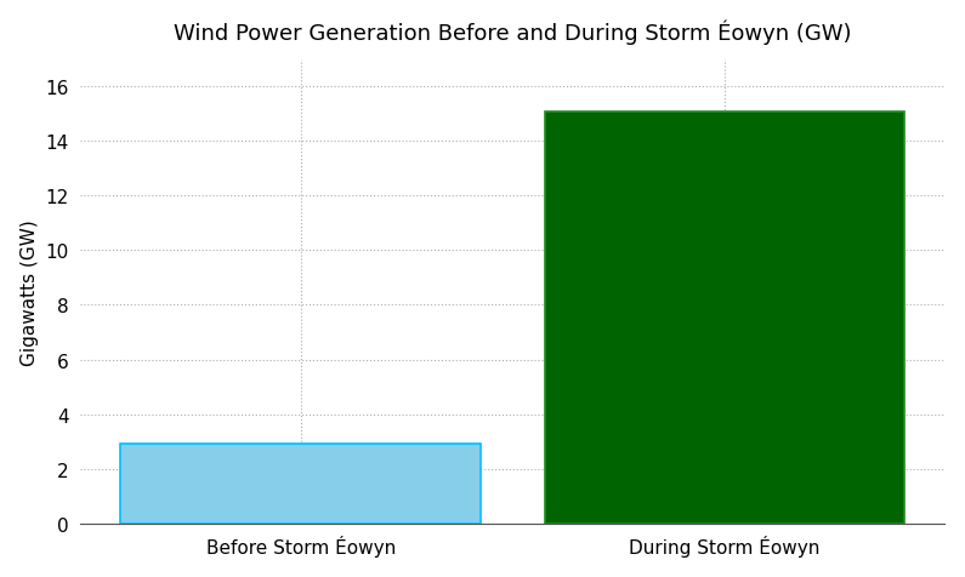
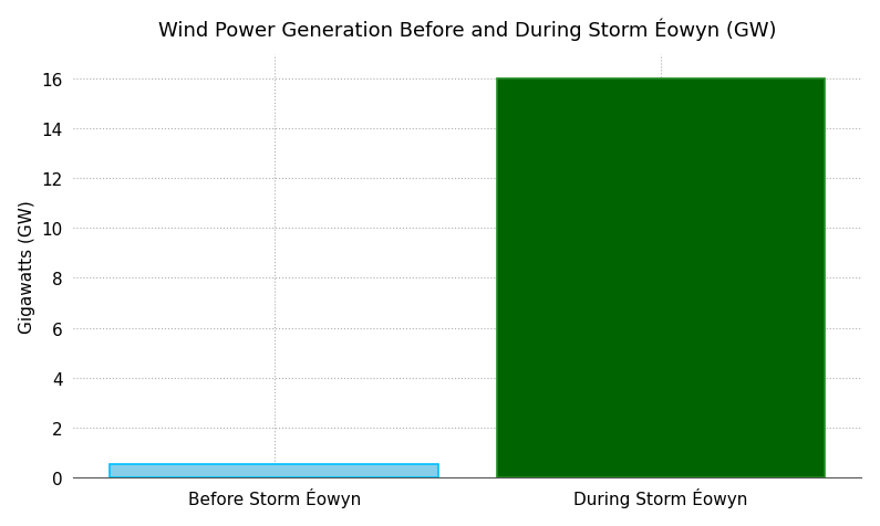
Before Storm Éowyn: 2.9 -> 0.5
During Storm Éowyn: 15.1 -> 16.0
